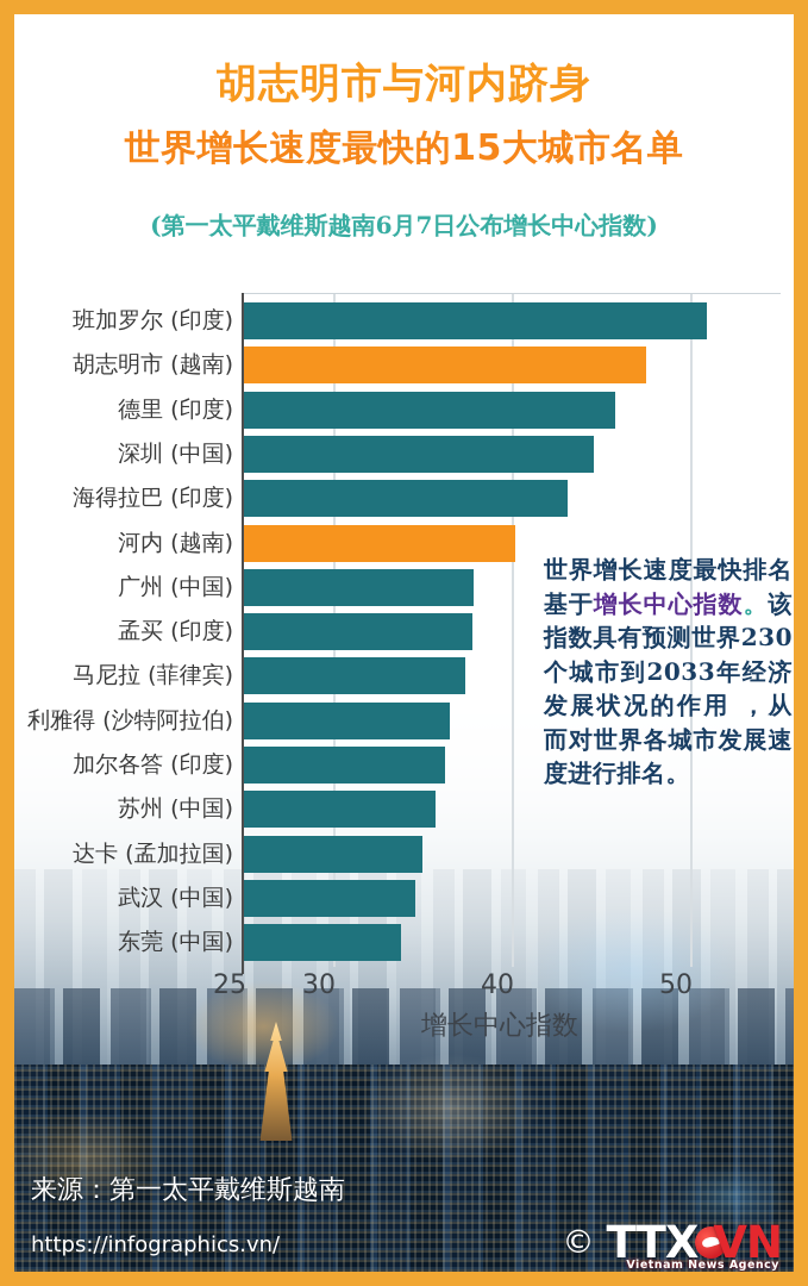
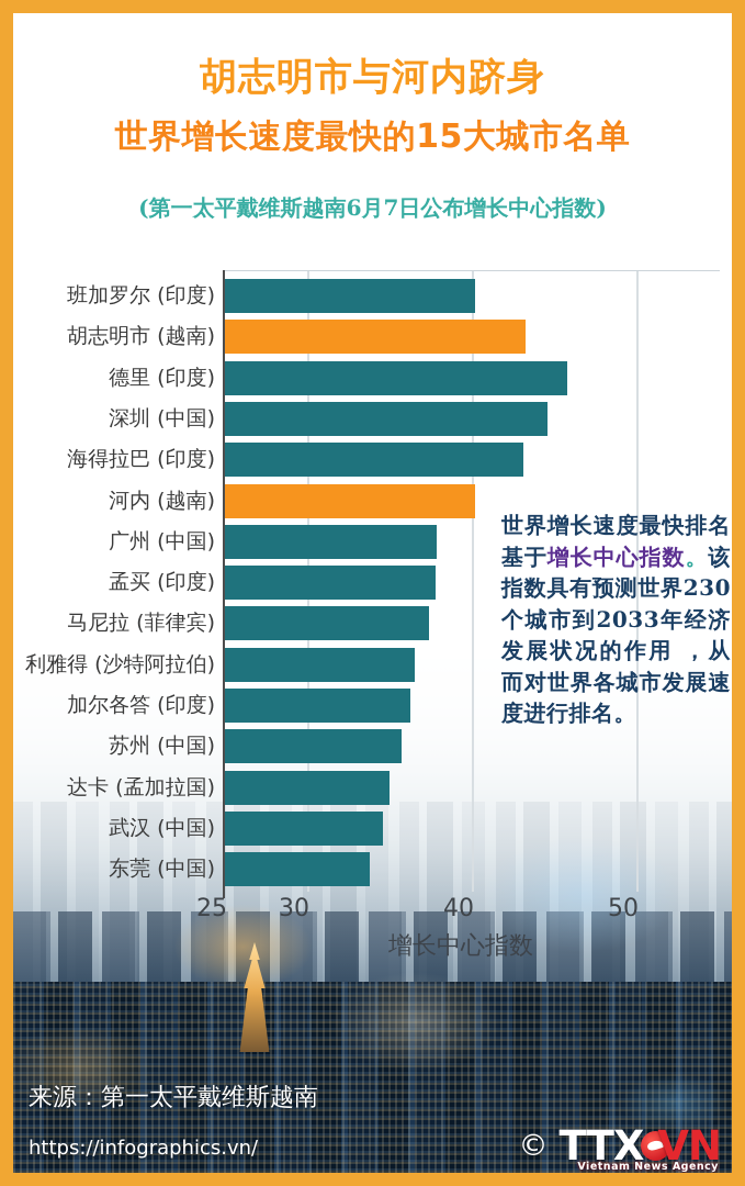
班加罗尔 (印度): 50.9 -> 40.2
胡志明市 (越南): 47.5 -> 43.3
